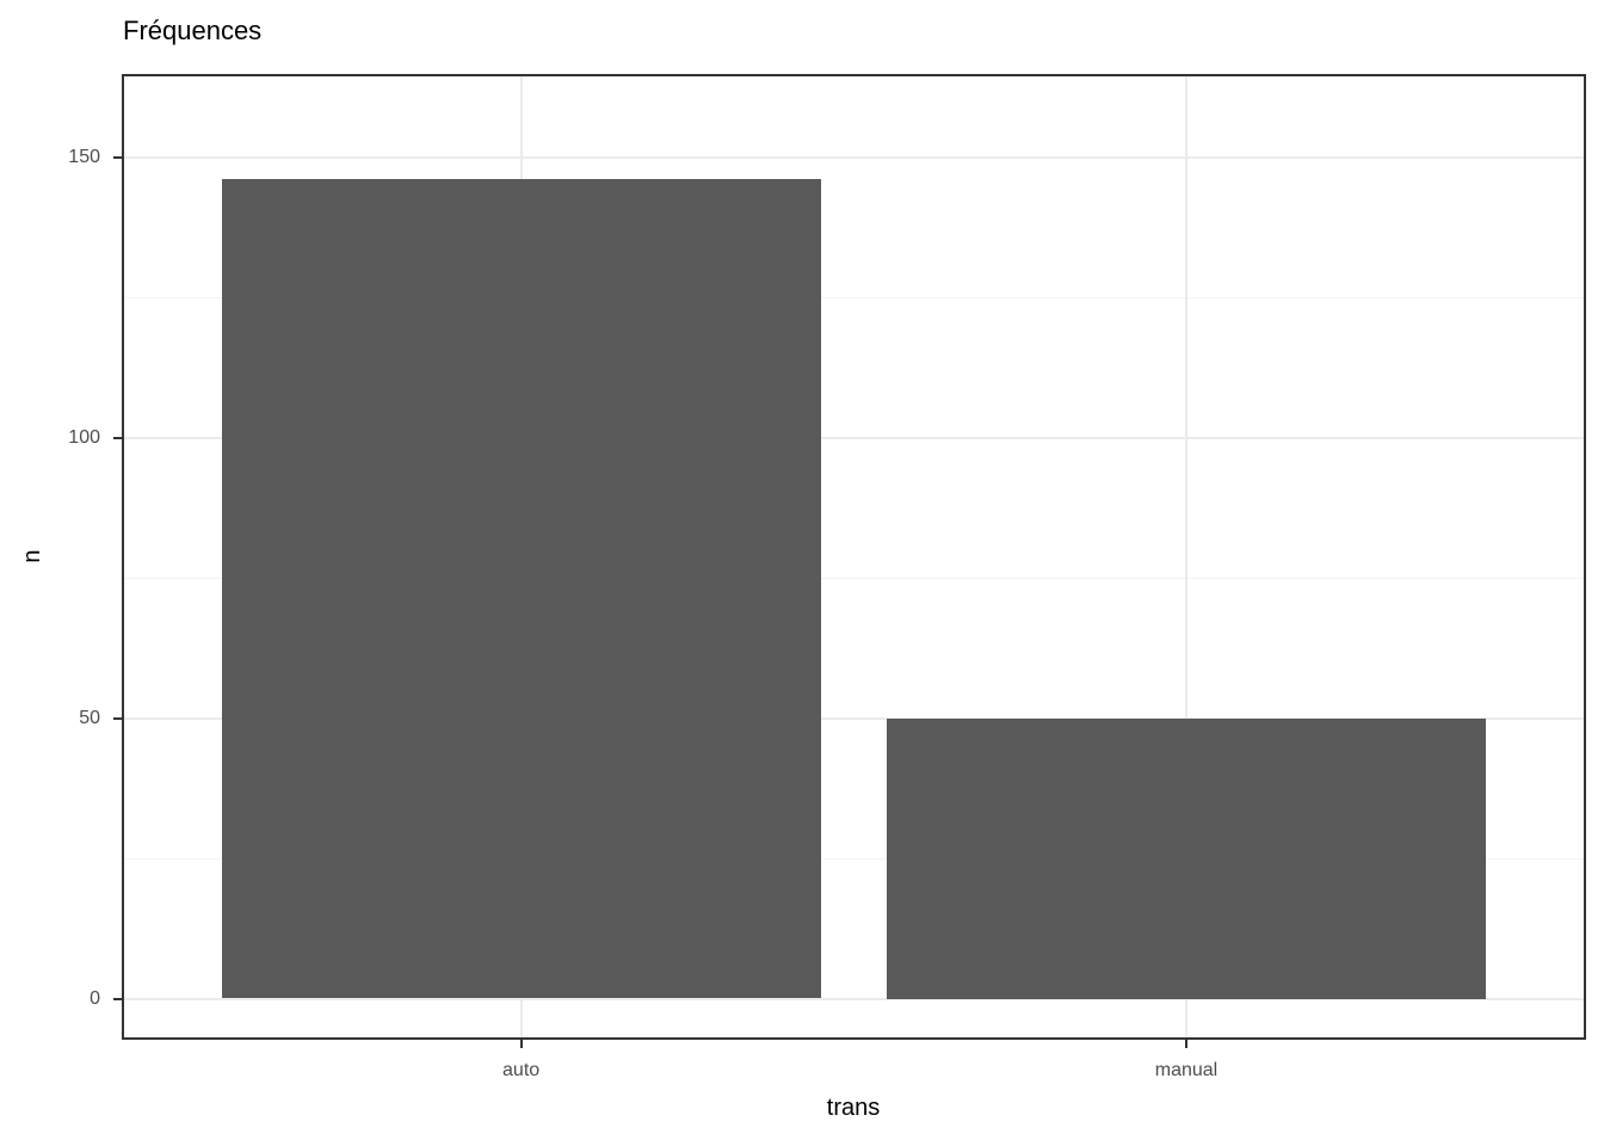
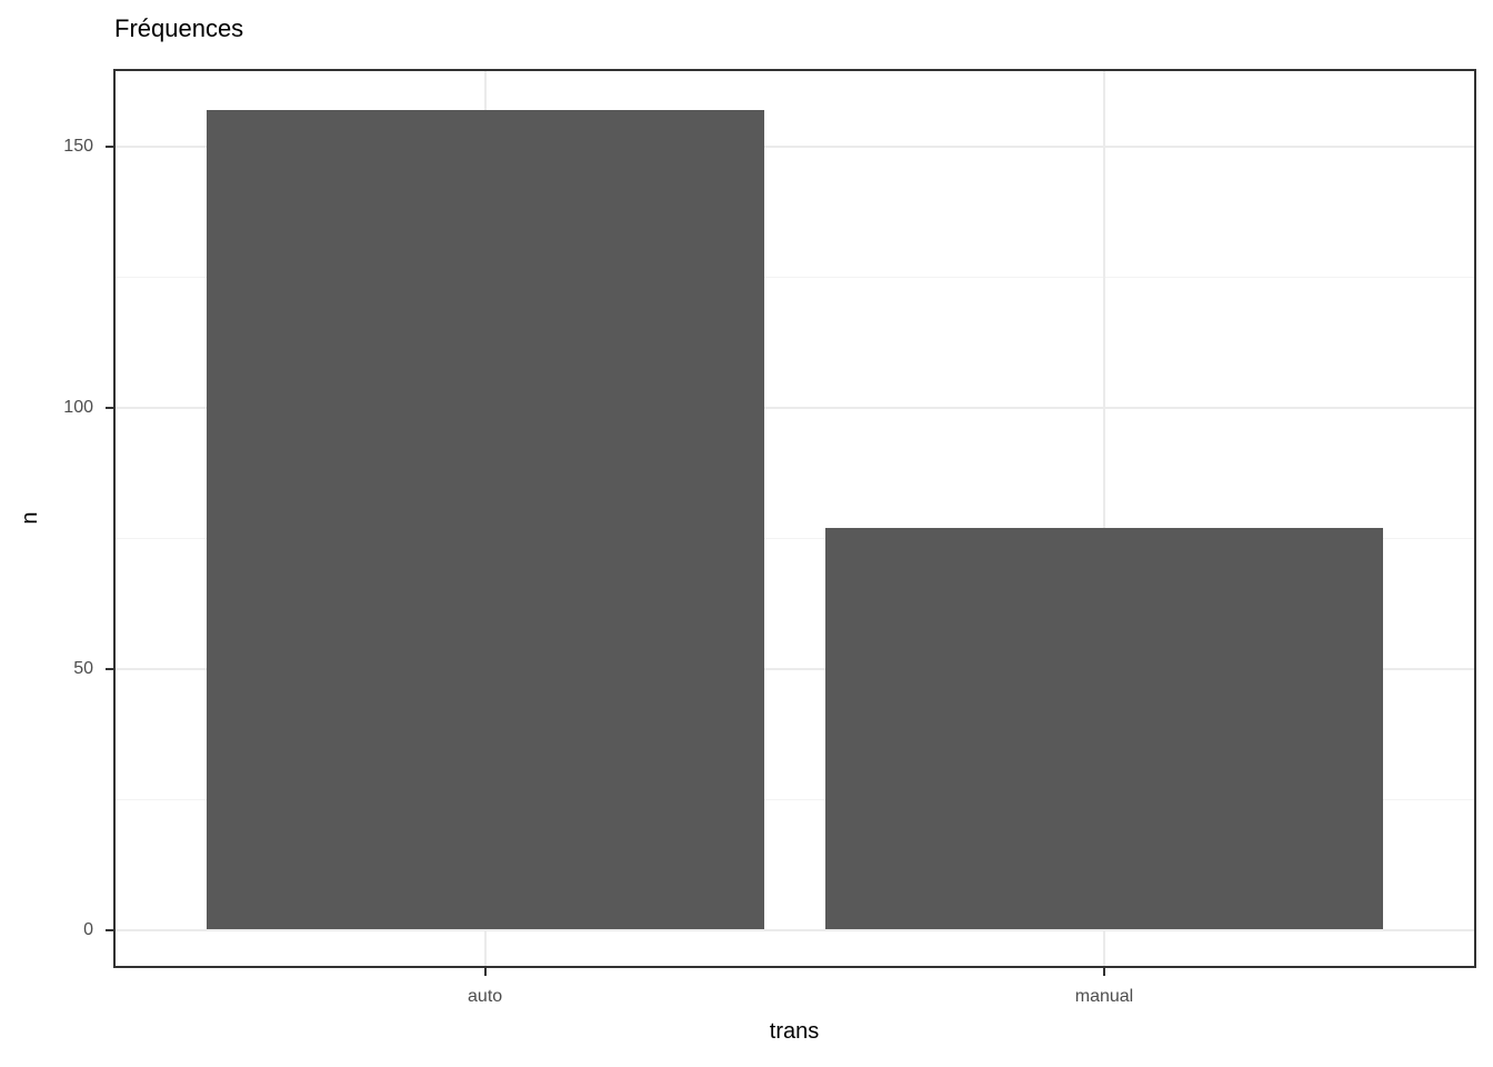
auto: 146 -> 157
manual: 50 -> 77
